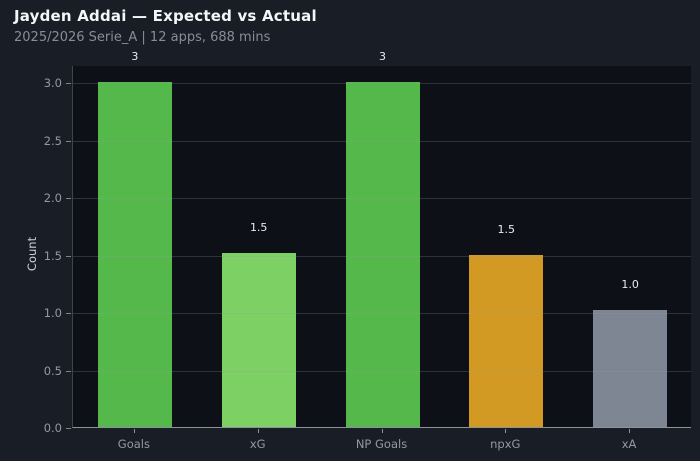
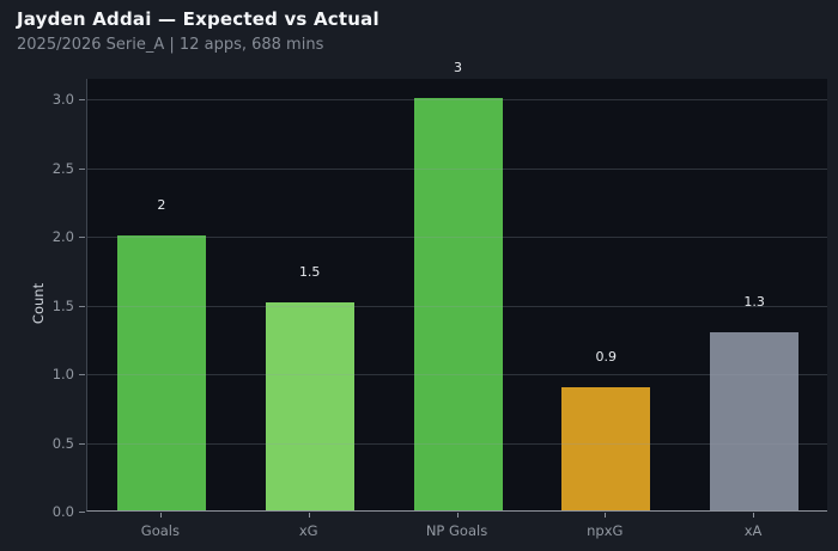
Goals: 3 -> 2
npxG: 1.5 -> 0.9
xA: 1.0 -> 1.3
